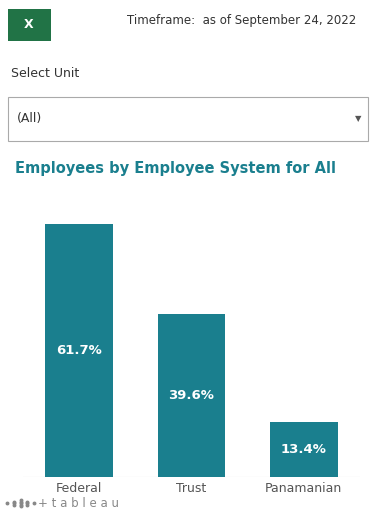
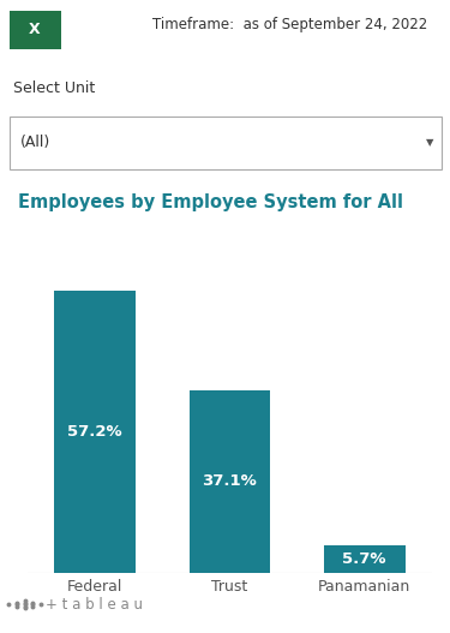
Federal: 61.7% -> 57.2%
Trust: 39.6% -> 37.1%
Panamanian: 13.4% -> 5.7%
